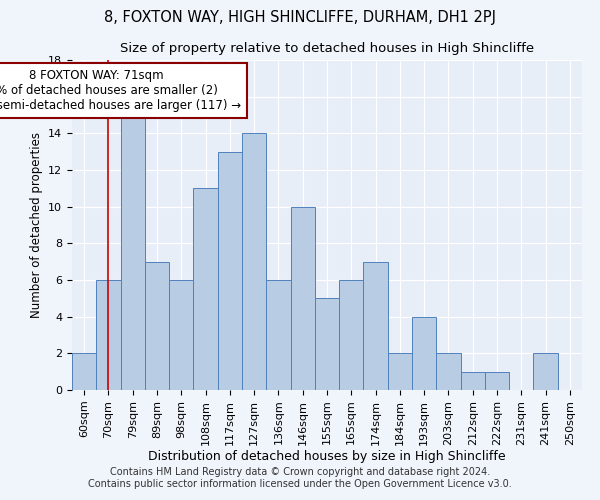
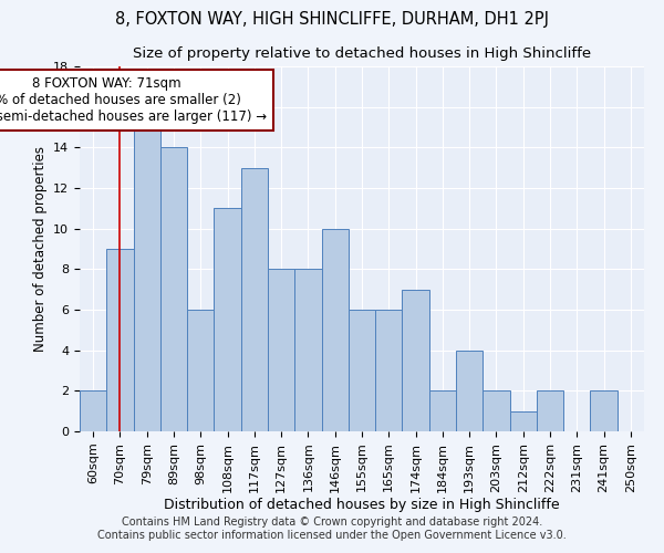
70sqm: 6 -> 9
89sqm: 7 -> 14
127sqm: 14 -> 8
136sqm: 6 -> 8
155sqm: 5 -> 6
222sqm: 1 -> 2
